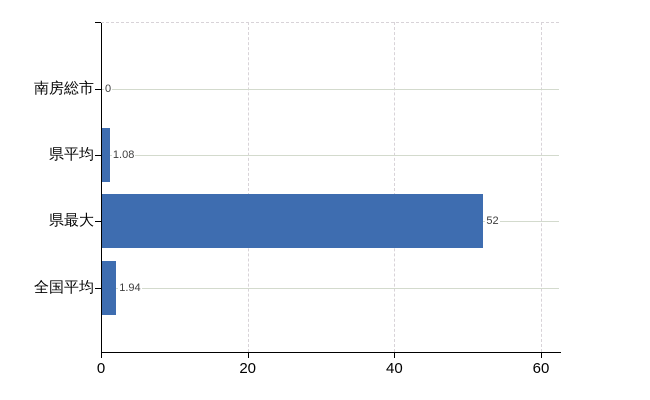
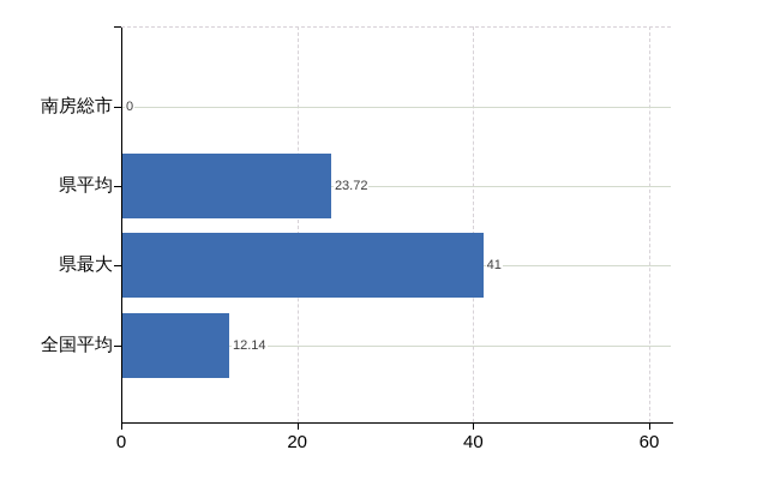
県平均: 1.08 -> 23.72
県最大: 52 -> 41
全国平均: 1.94 -> 12.14
